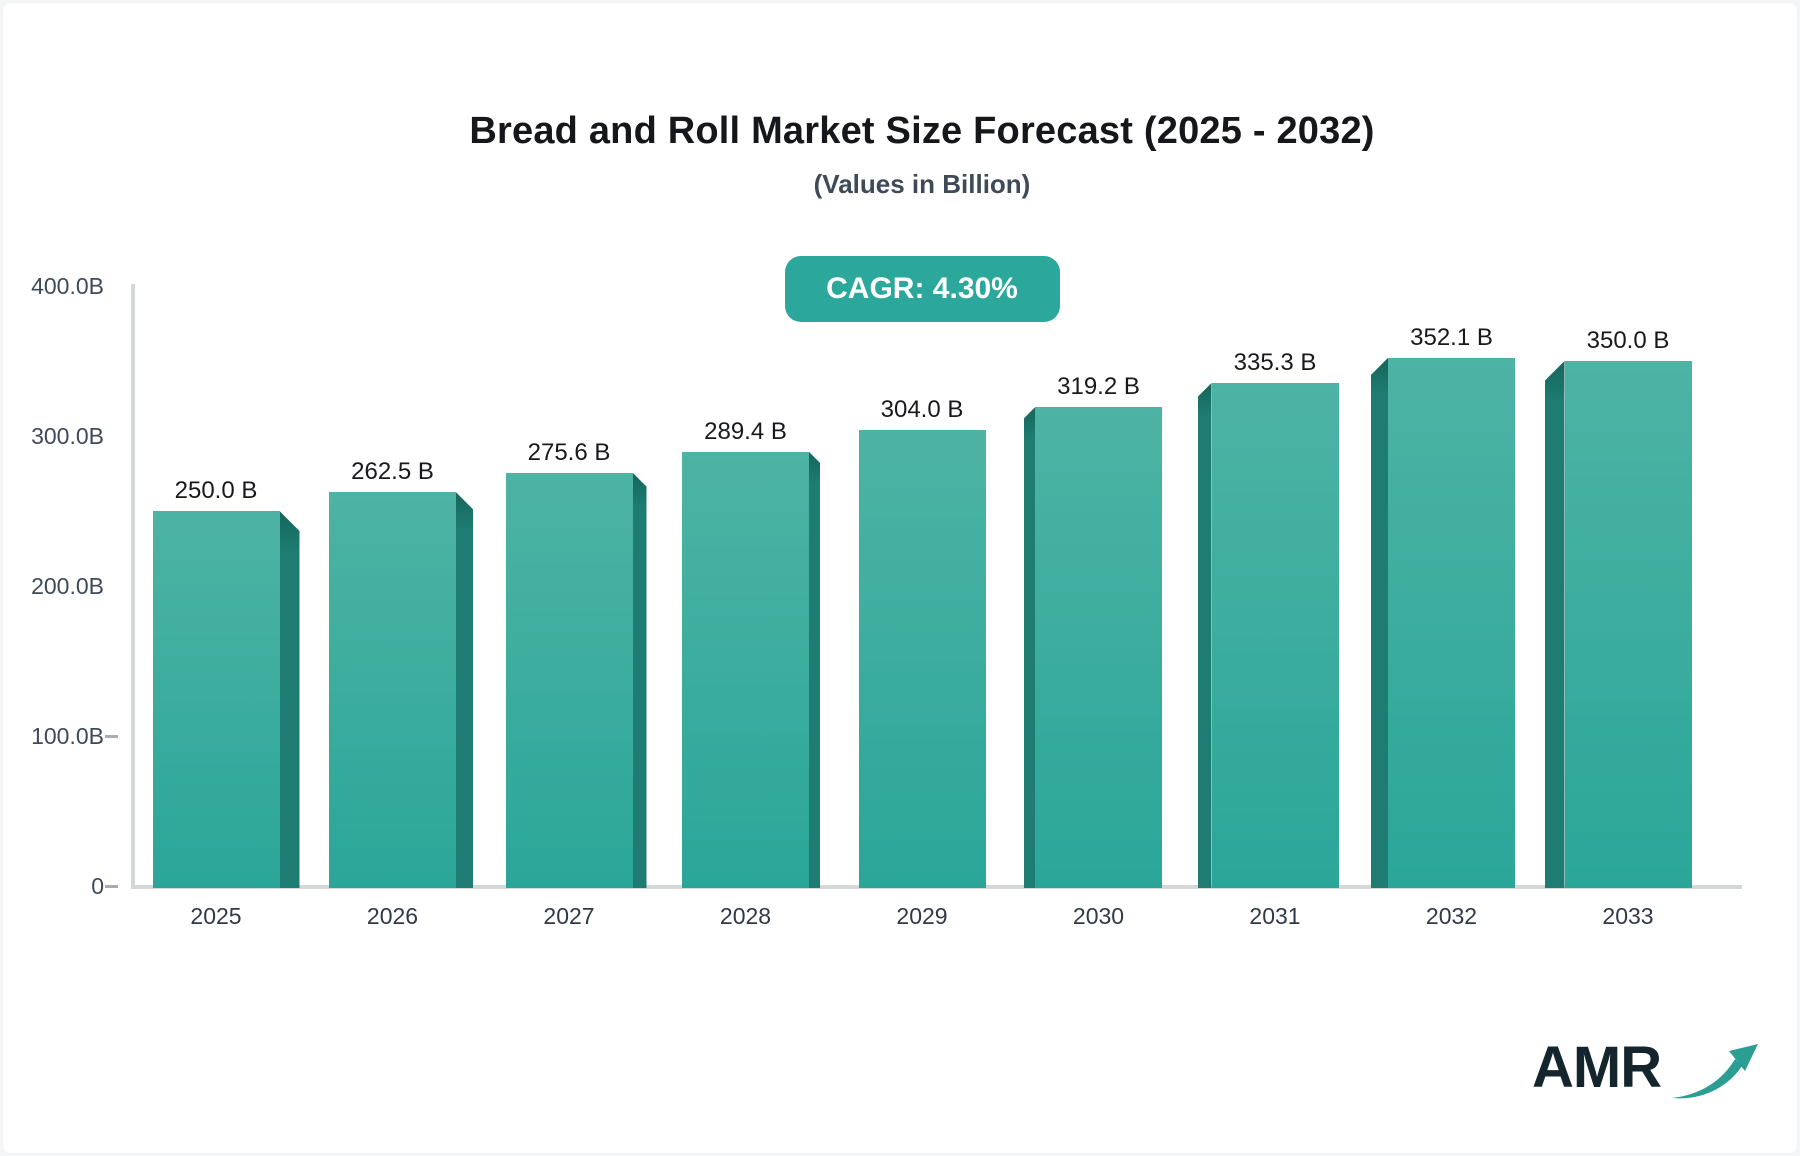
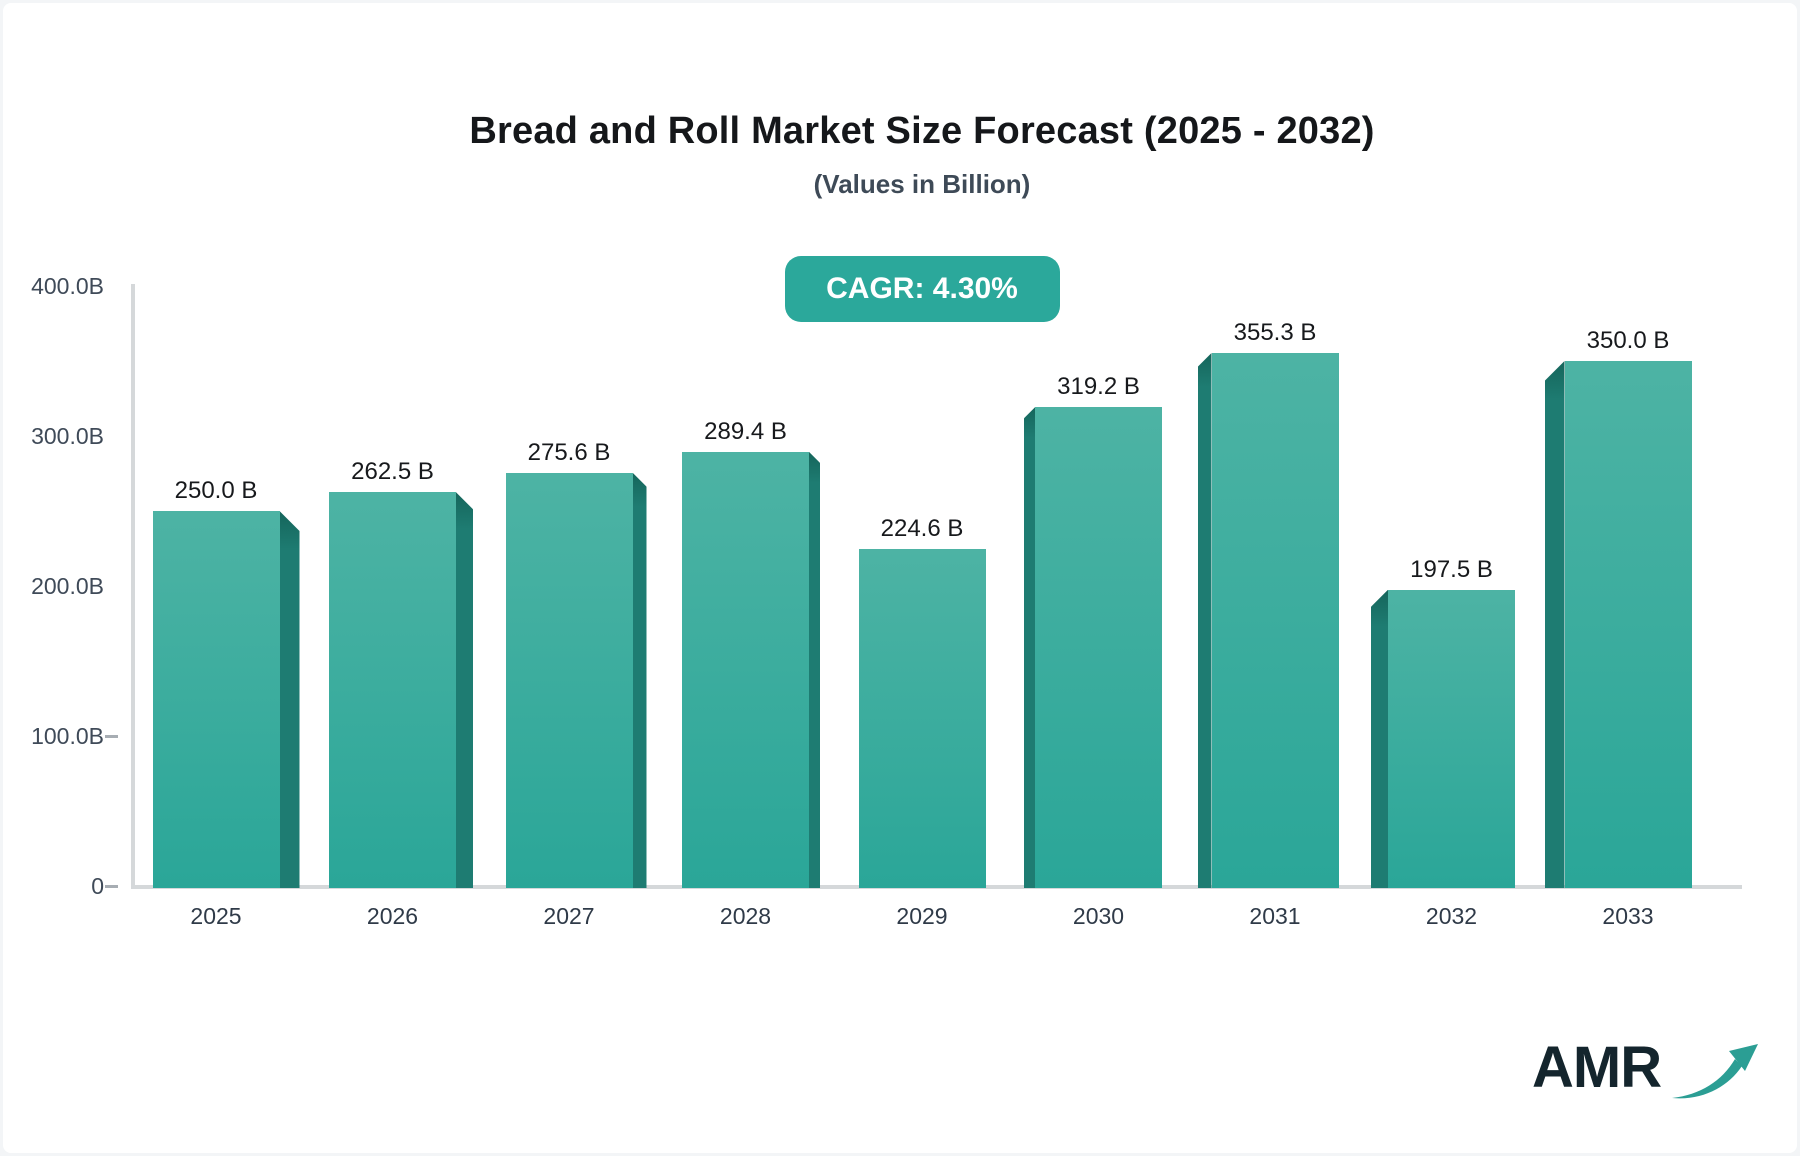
2029: 304.0 -> 224.6
2031: 335.3 -> 355.3
2032: 352.1 -> 197.5
